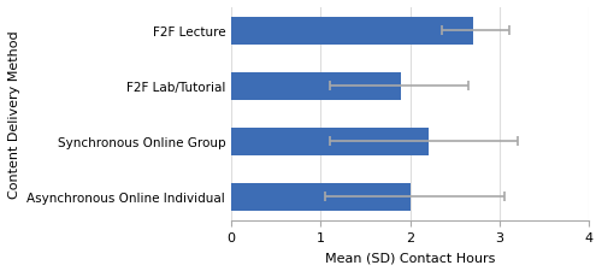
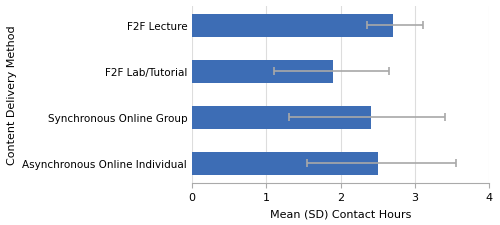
Synchronous Online Group: 2.2 -> 2.4
Asynchronous Online Individual: 2.0 -> 2.5
